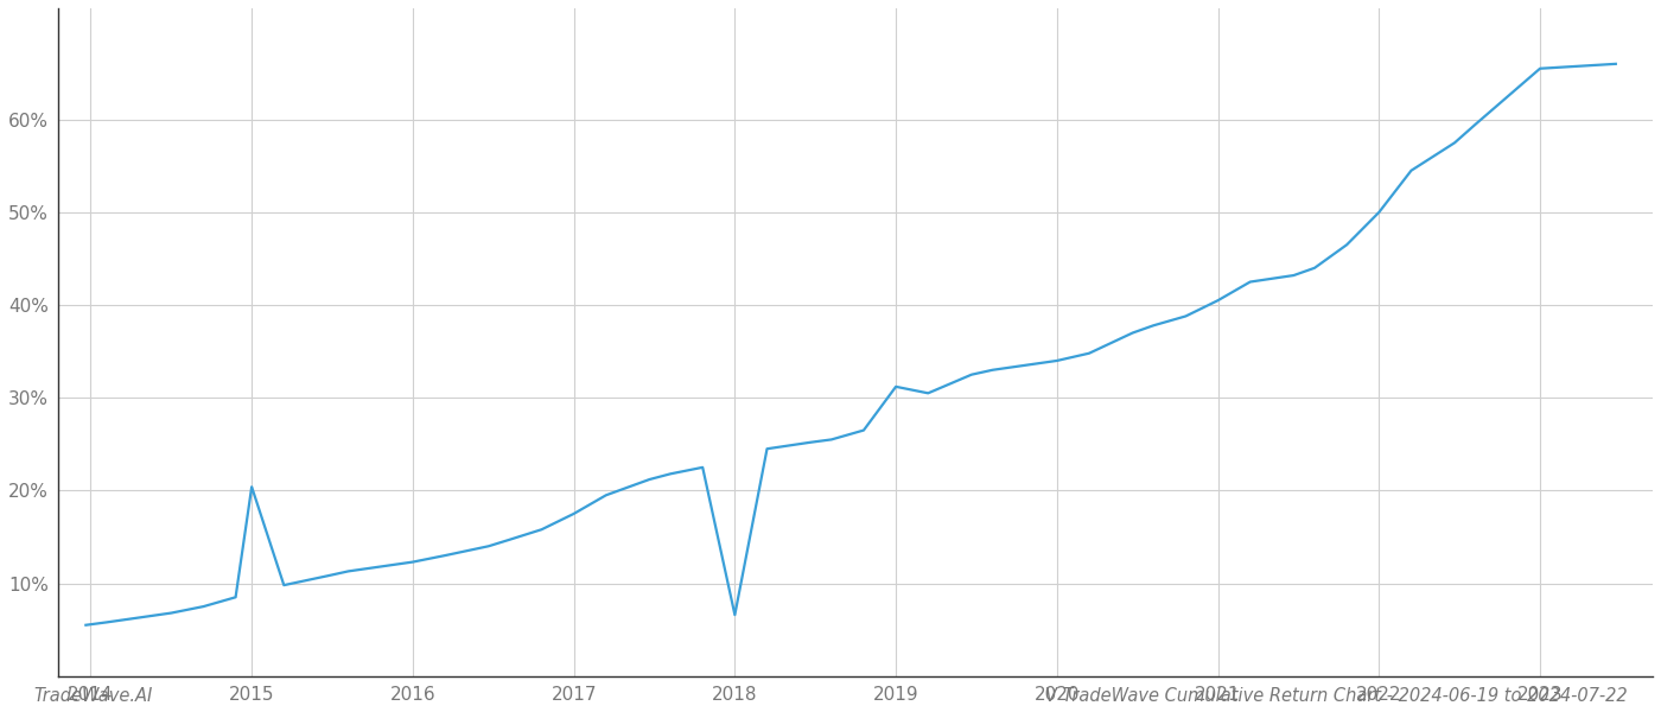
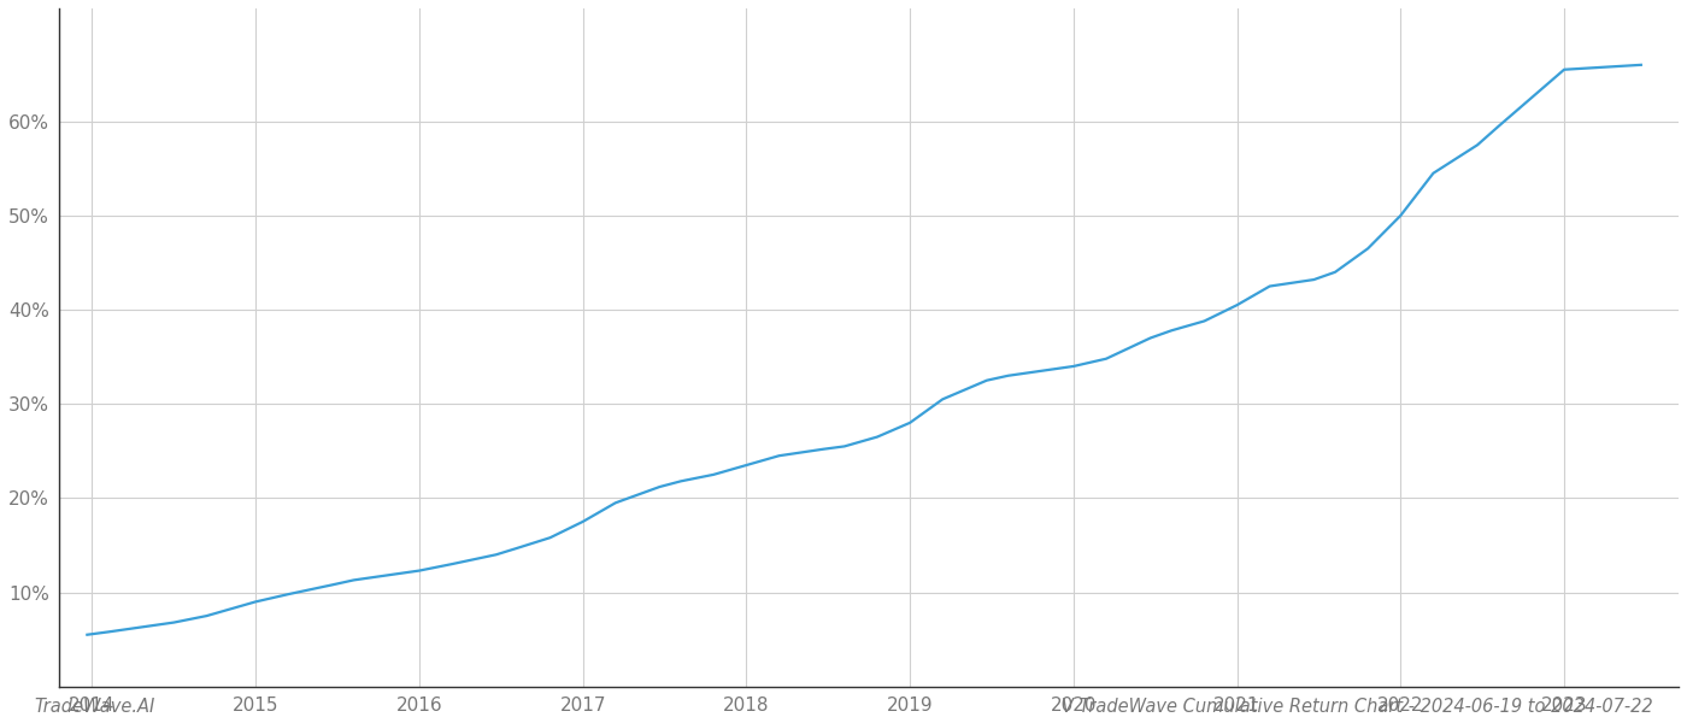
2015: 20.4% -> 9.0%
2018: 6.6% -> 23.5%
2019: 31.2% -> 28.0%
